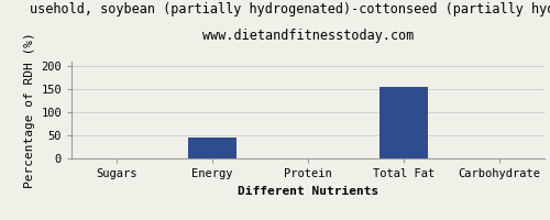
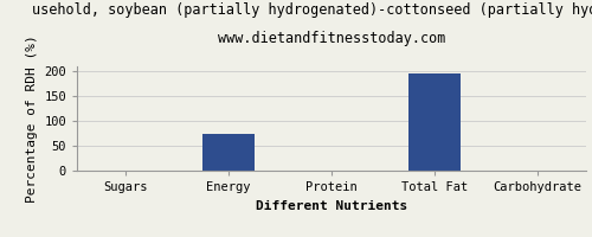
Energy: 45 -> 75
Total Fat: 155 -> 195
